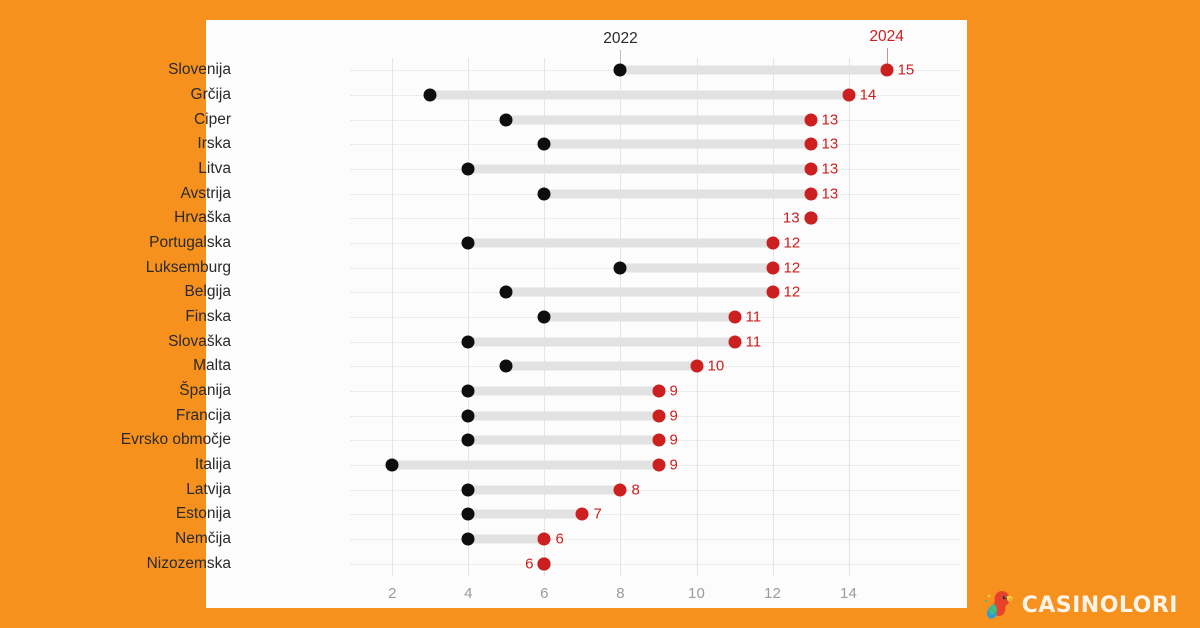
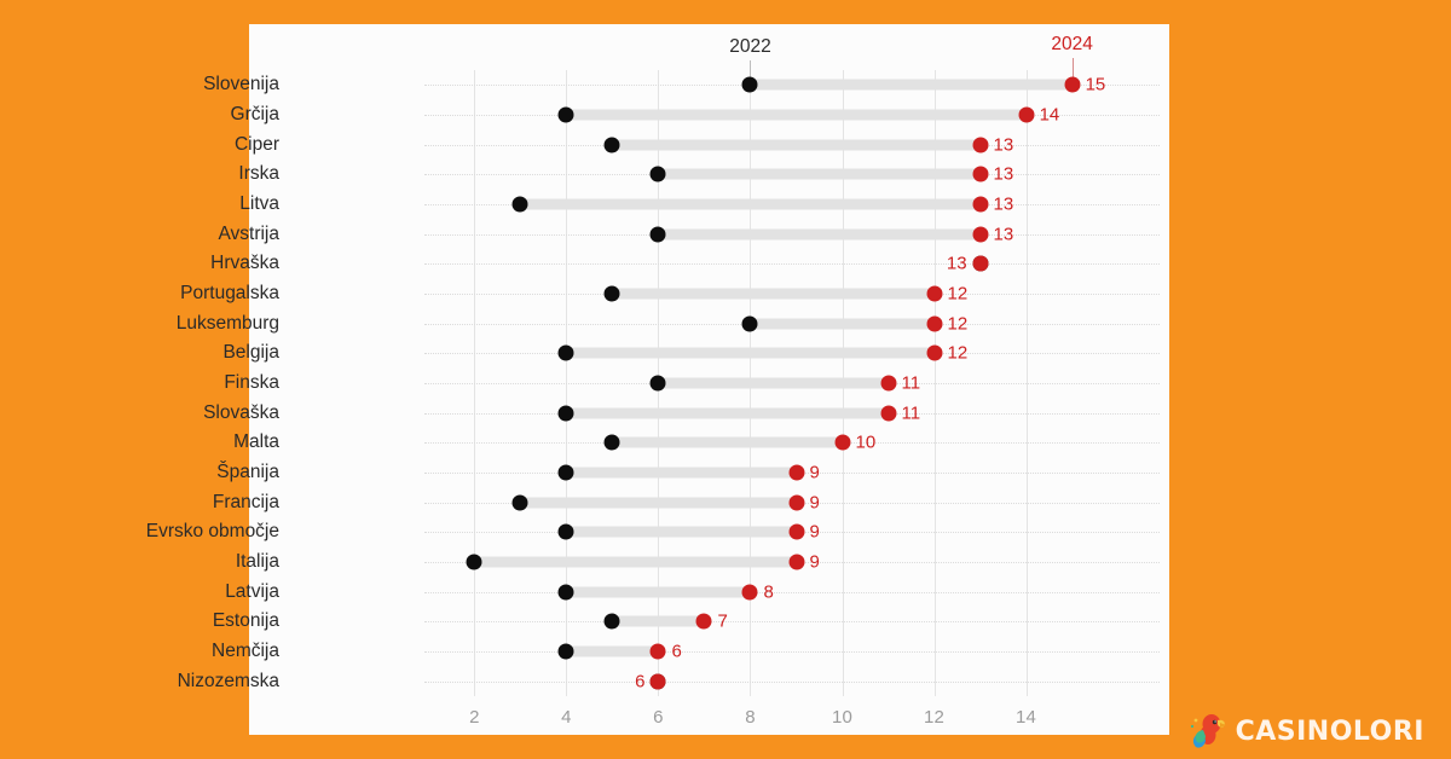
2022/Grčija: 3 -> 4
2022/Litva: 4 -> 3
2022/Portugalska: 4 -> 5
2022/Belgija: 5 -> 4
2022/Francija: 4 -> 3
2022/Estonija: 4 -> 5
